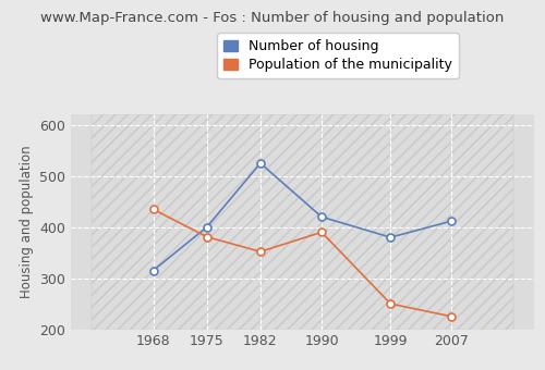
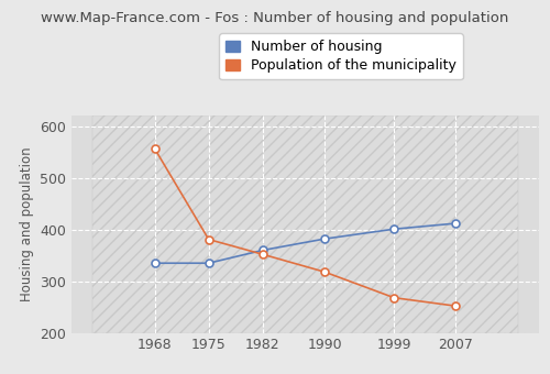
Number of housing/1968: 315 -> 335
Population of the municipality/1968: 435 -> 557
Number of housing/1975: 400 -> 335
Number of housing/1982: 525 -> 360
Number of housing/1990: 420 -> 382
Population of the municipality/1990: 390 -> 318
Number of housing/1999: 380 -> 401
Population of the municipality/1999: 250 -> 268
Population of the municipality/2007: 225 -> 252
